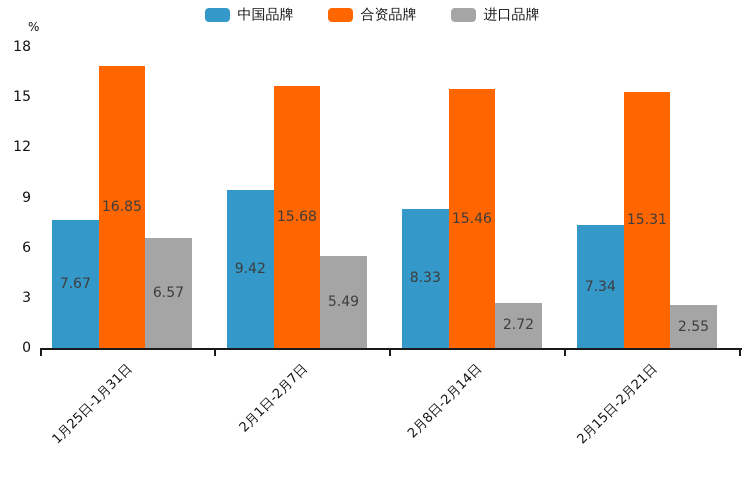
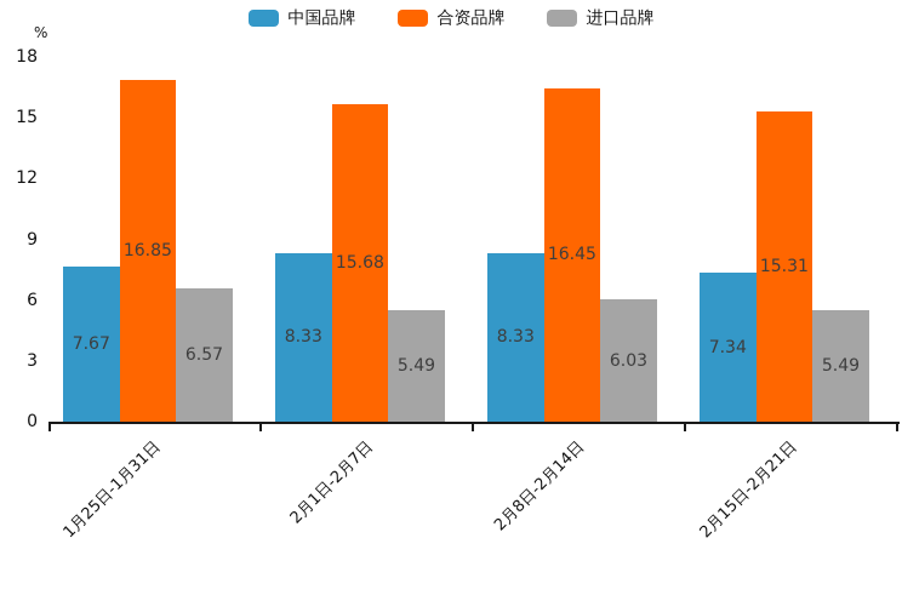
中国品牌/2月1日-2月7日: 9.42 -> 8.33
合资品牌/2月8日-2月14日: 15.46 -> 16.45
进口品牌/2月8日-2月14日: 2.72 -> 6.03
进口品牌/2月15日-2月21日: 2.55 -> 5.49
